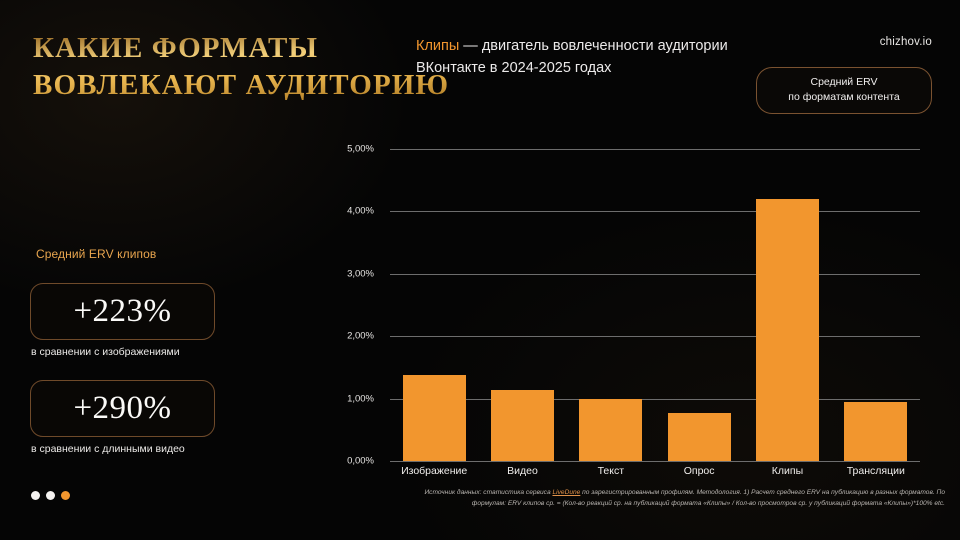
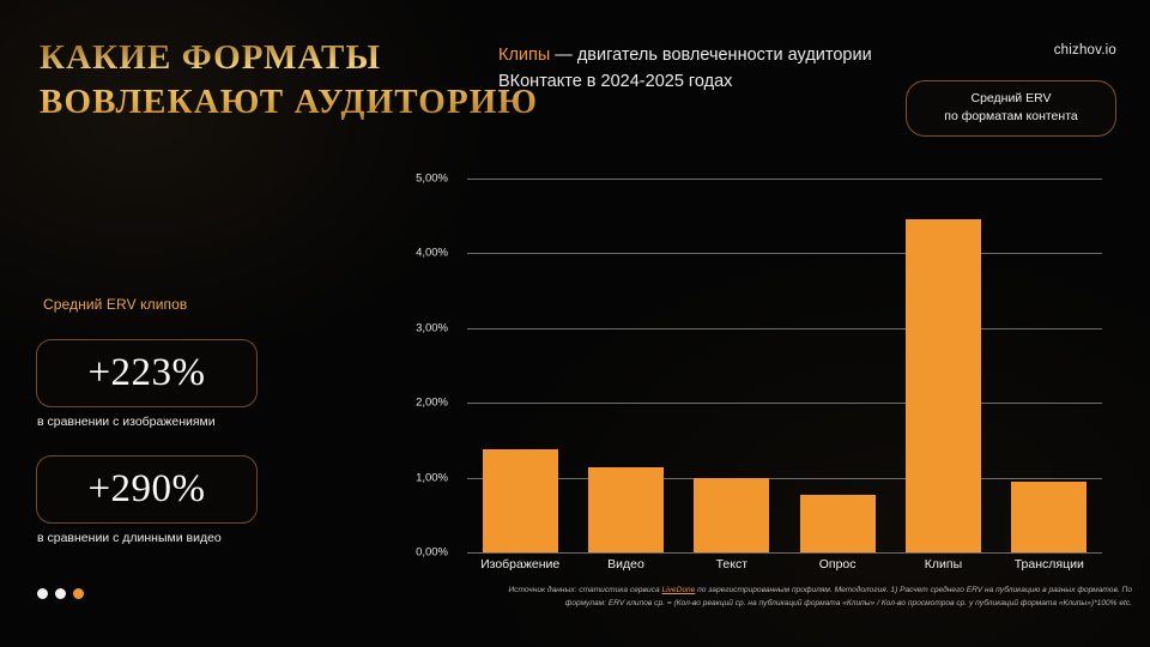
Клипы: 4,2% -> 4,5%
